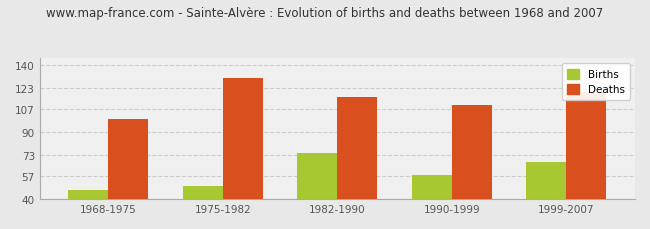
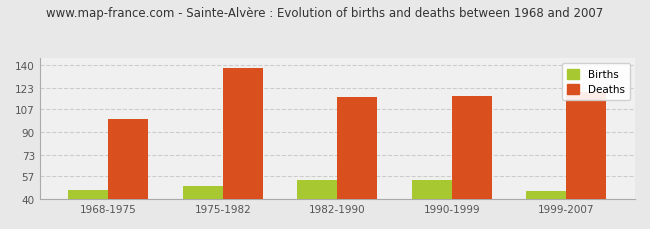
Deaths/1975-1982: 130 -> 138
Births/1982-1990: 74 -> 54
Births/1990-1999: 58 -> 54
Deaths/1990-1999: 110 -> 117
Births/1999-2007: 68 -> 46
